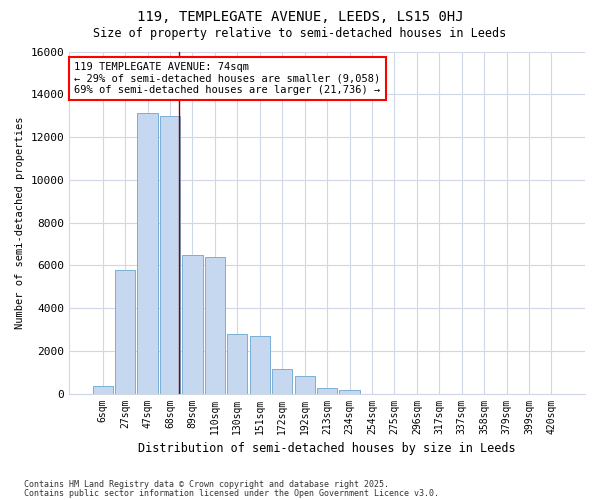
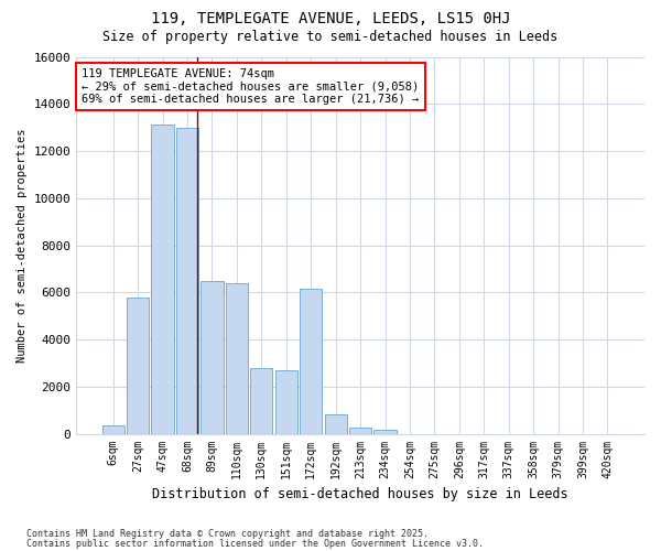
172sqm: 1150 -> 6150
